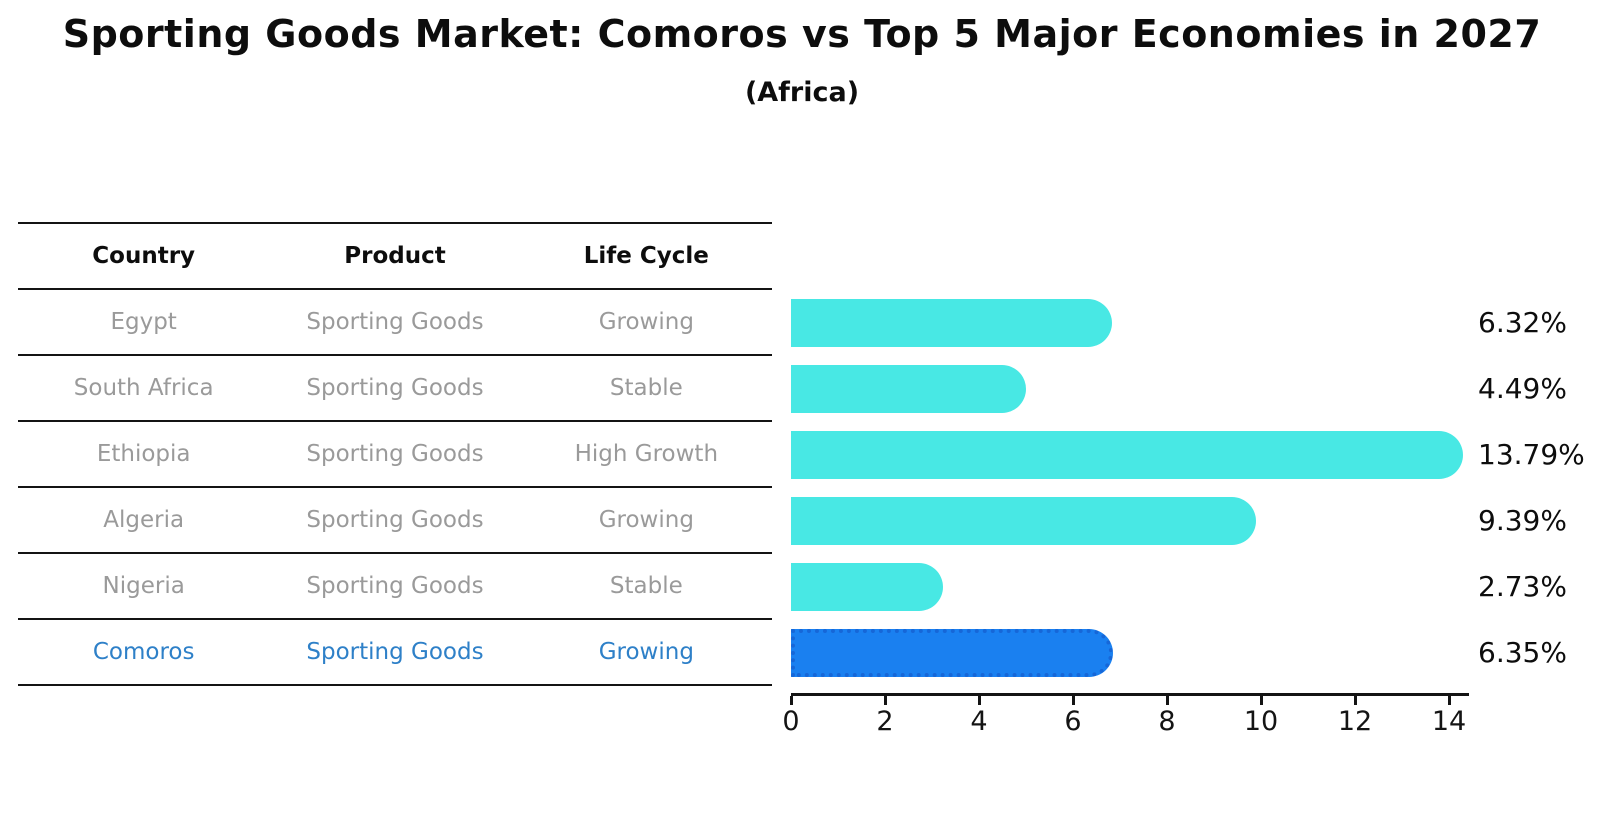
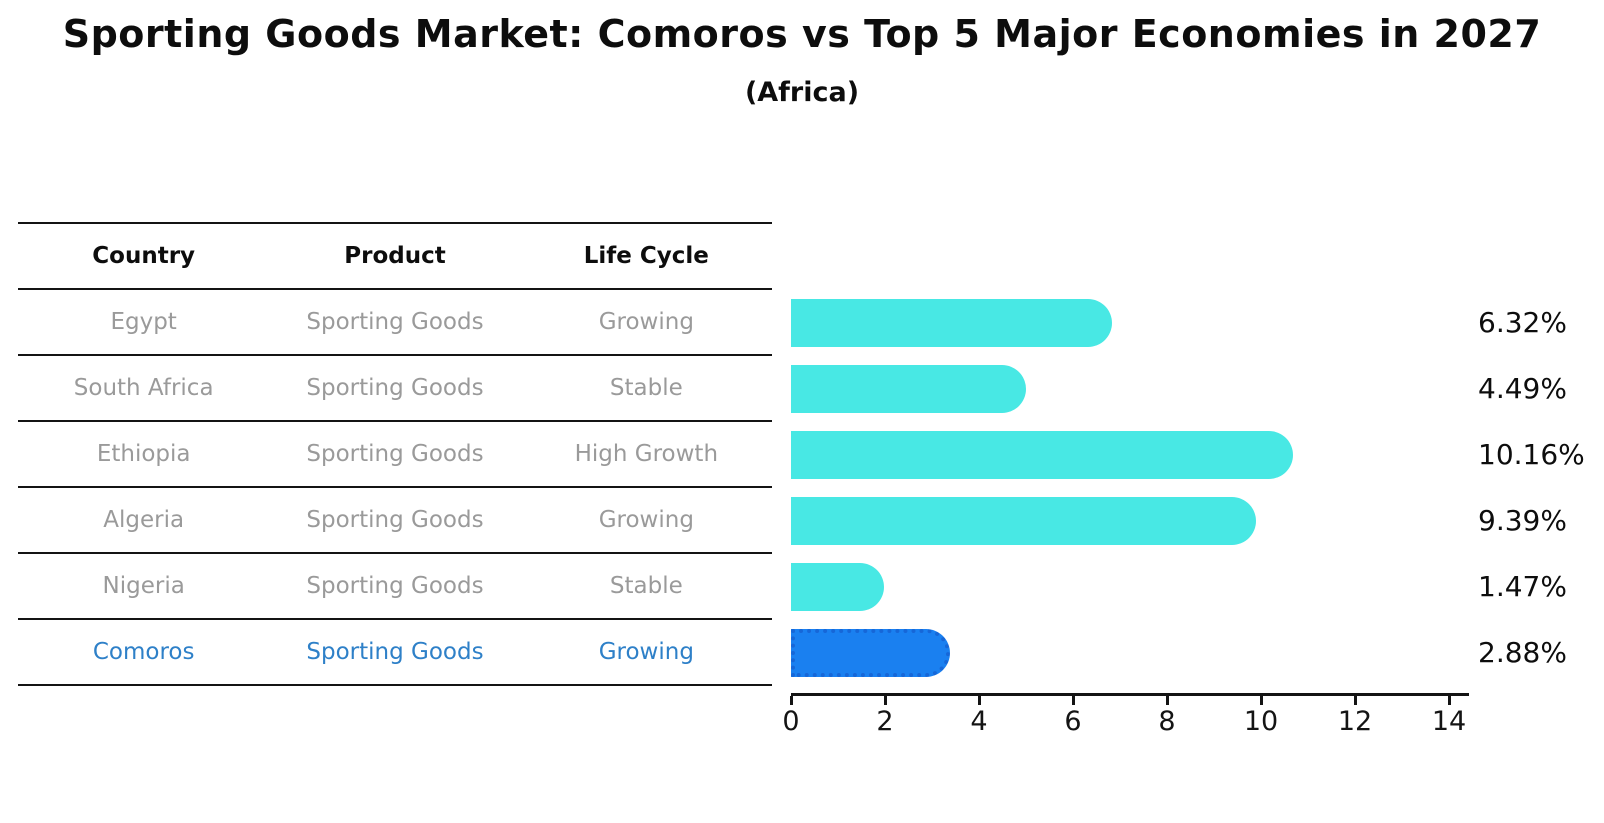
Ethiopia: 13.79% -> 10.16%
Nigeria: 2.73% -> 1.47%
Comoros: 6.35% -> 2.88%
